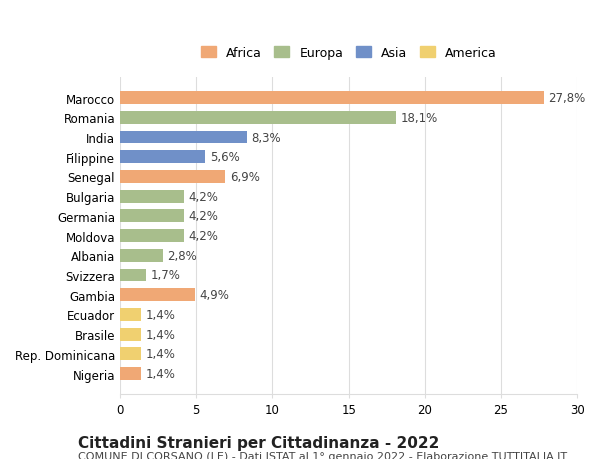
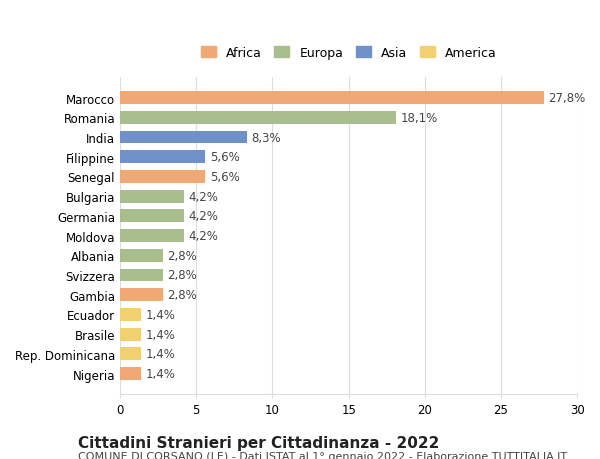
Senegal: 6,9% -> 5,6%
Svizzera: 1,7% -> 2,8%
Gambia: 4,9% -> 2,8%
